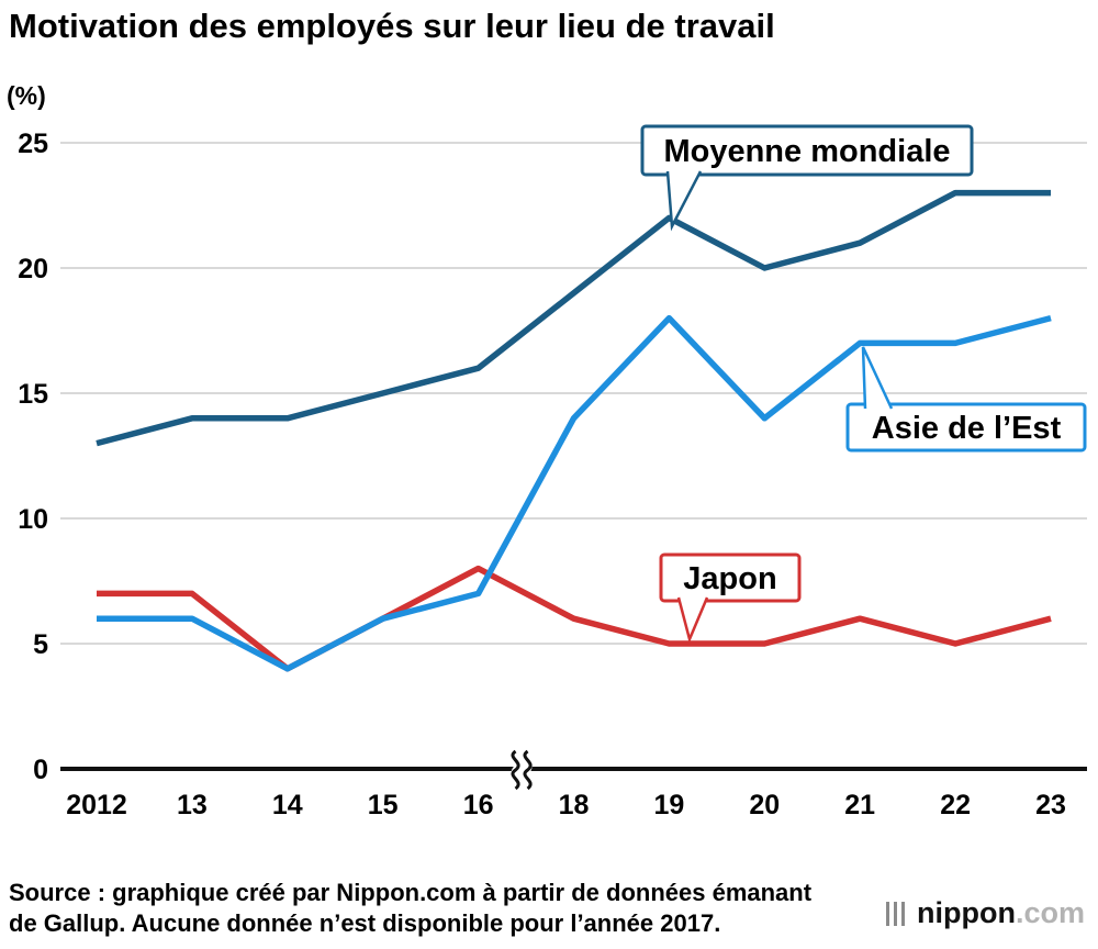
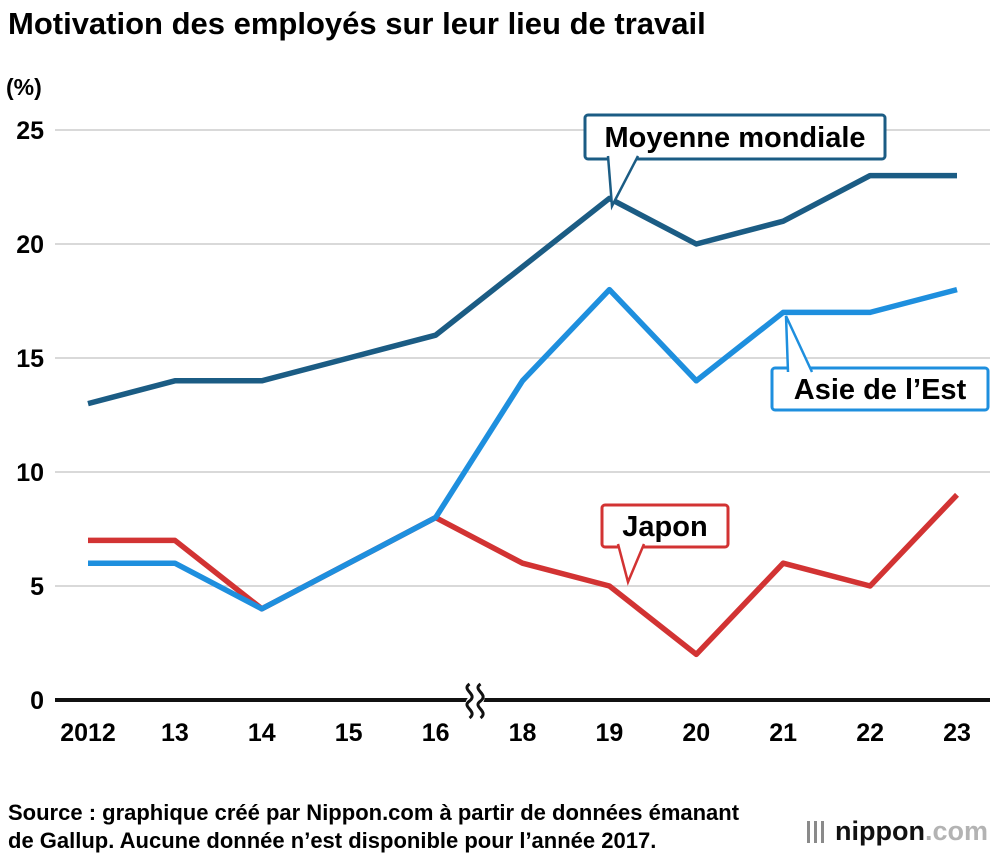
Asie de l’Est/16: 7 -> 8
Japon/20: 5 -> 2
Japon/23: 6 -> 9
